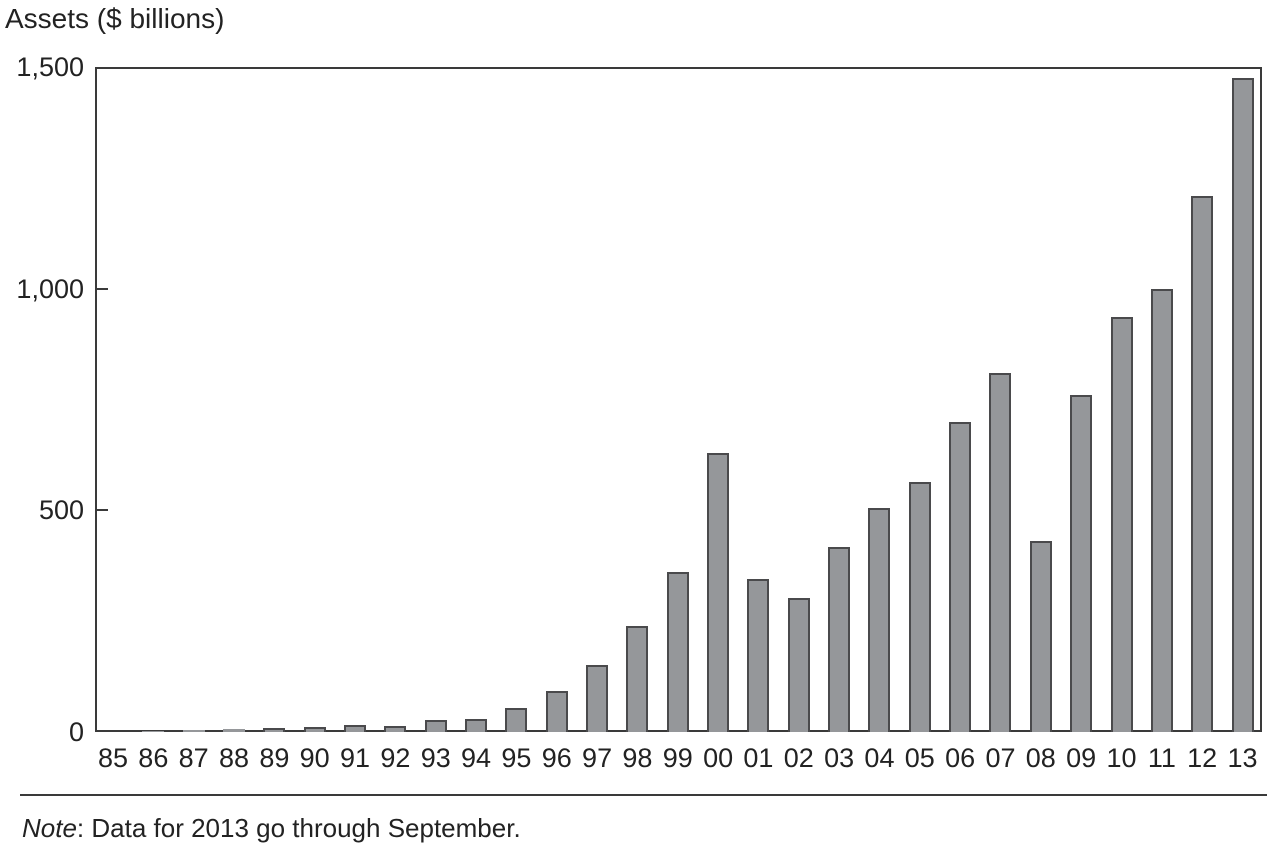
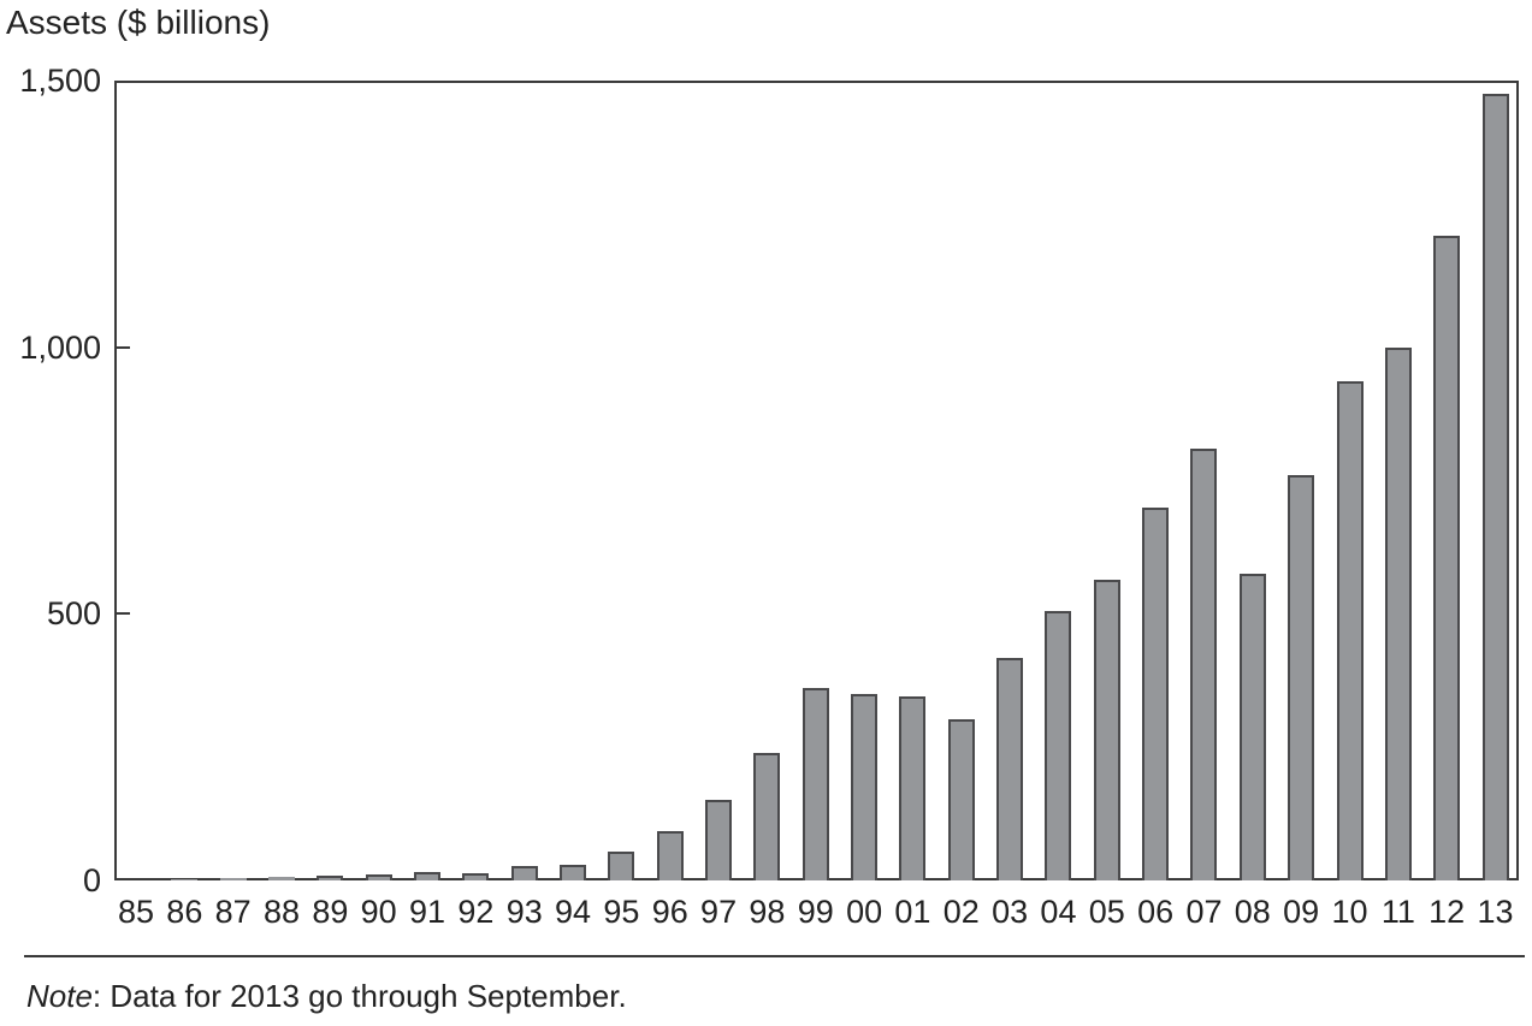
00: 630 -> 350
08: 430 -> 580
